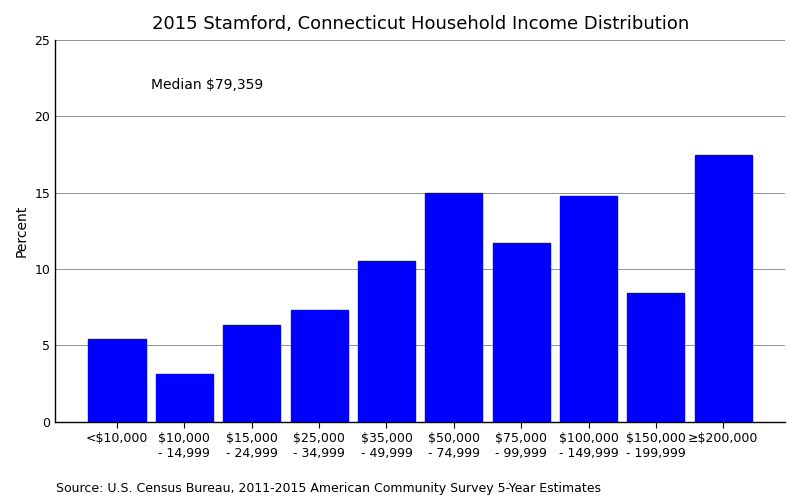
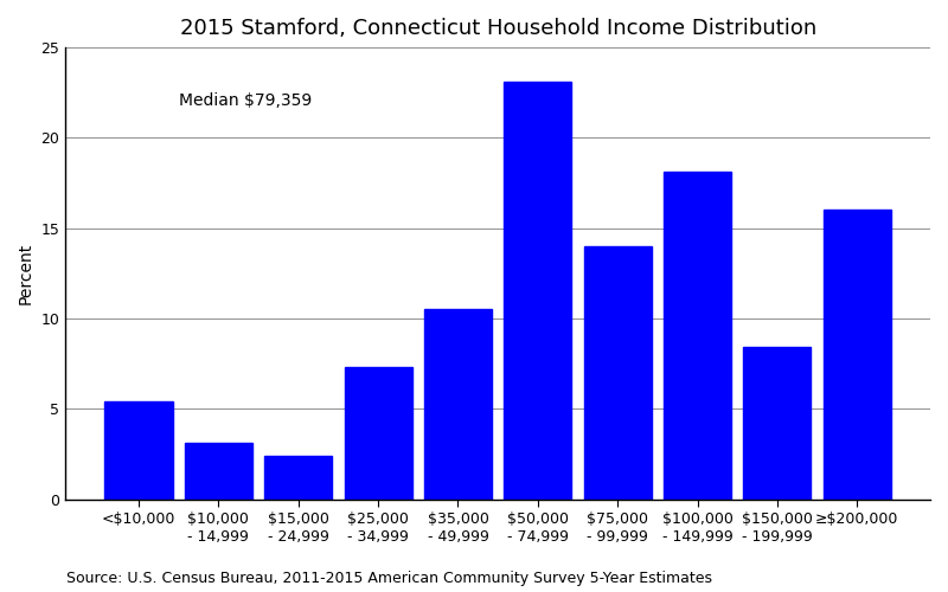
$15,000 - 24,999: 6.3 -> 2.4
$50,000 - 74,999: 15.0 -> 23.1
$75,000 - 99,999: 11.7 -> 14.0
$100,000 - 149,999: 14.8 -> 18.1
≥$200,000: 17.5 -> 16.0
